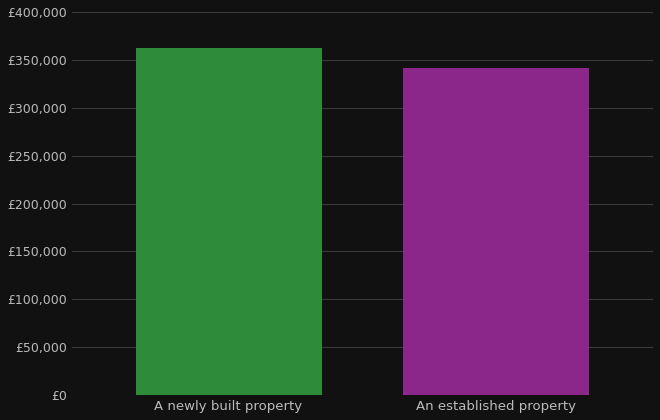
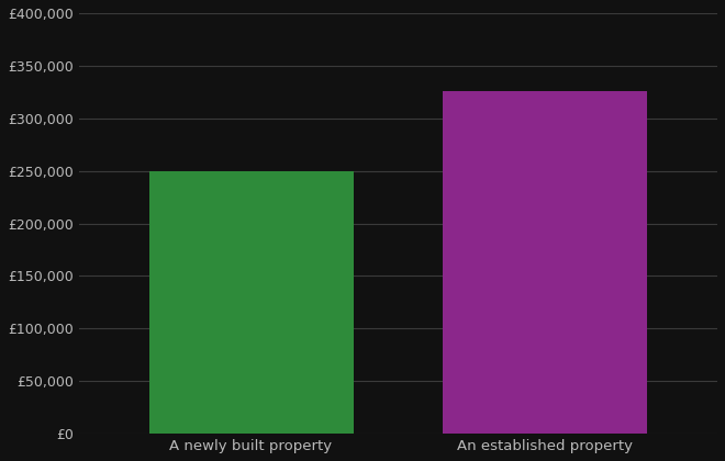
A newly built property: £362,000 -> £250,000
An established property: £342,000 -> £326,000
